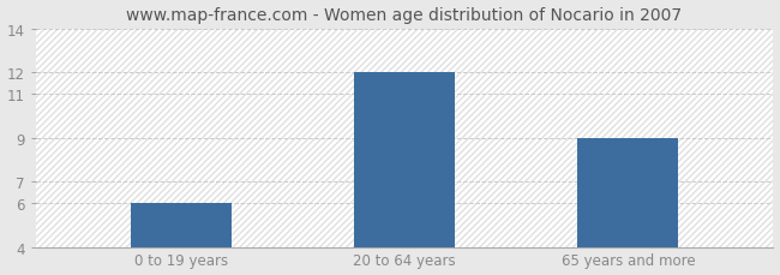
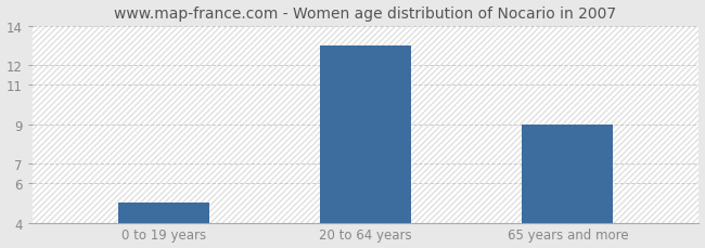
0 to 19 years: 6 -> 5
20 to 64 years: 12 -> 13
